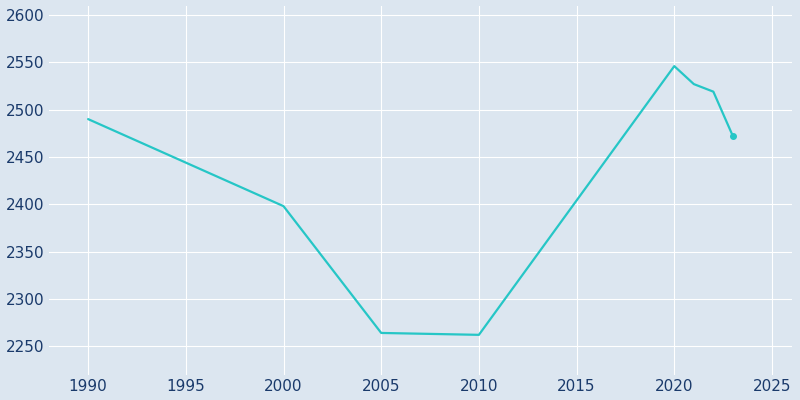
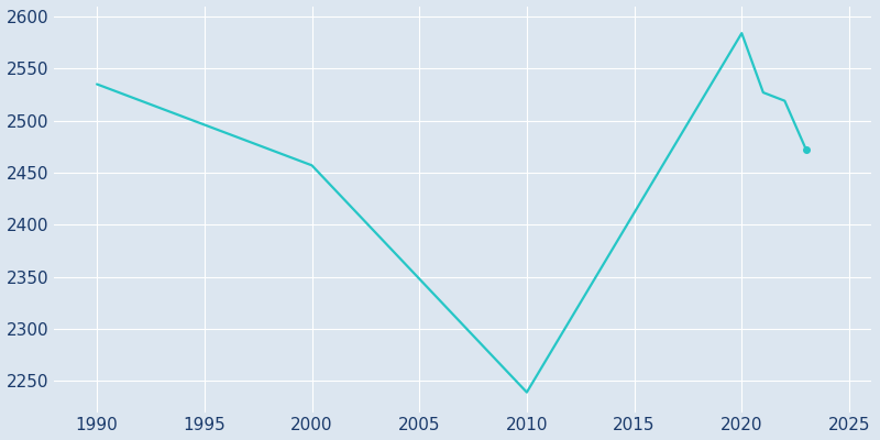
1990: 2490 -> 2535
2000: 2398 -> 2457
2005: 2264 -> 2348
2010: 2262 -> 2239
2020: 2546 -> 2584
